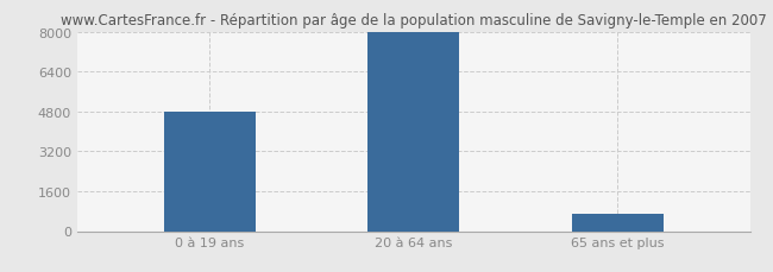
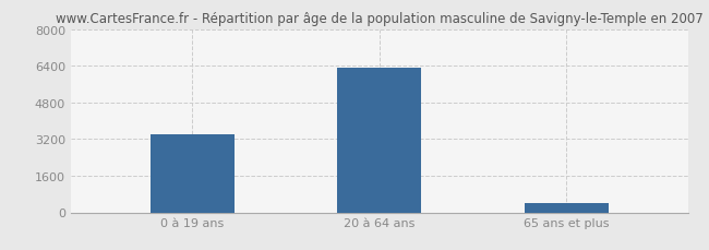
0 à 19 ans: 4800 -> 3400
20 à 64 ans: 8000 -> 6300
65 ans et plus: 700 -> 400
